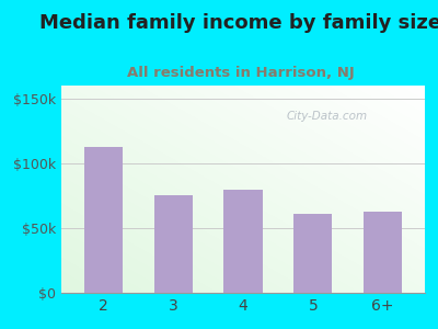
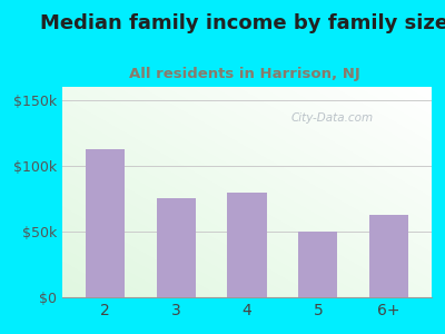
5: $61k -> $50k
